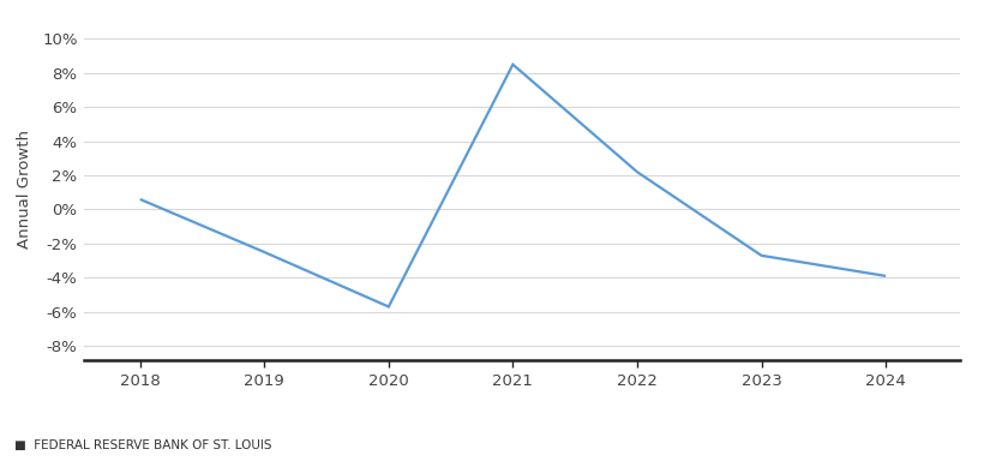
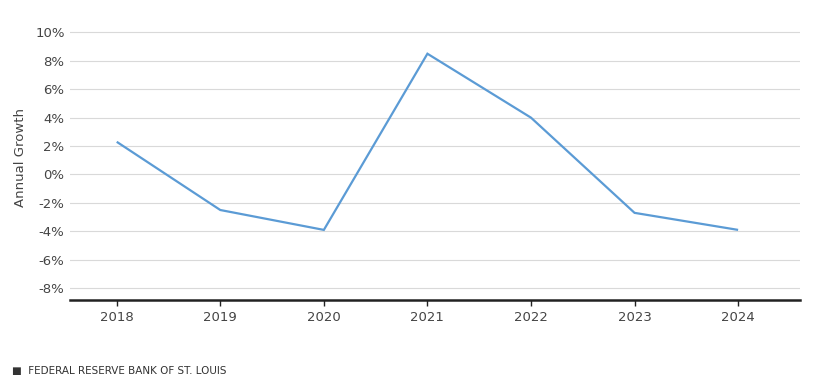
2018: 0.6% -> 2.3%
2020: -5.7% -> -3.9%
2022: 2.2% -> 4.0%
